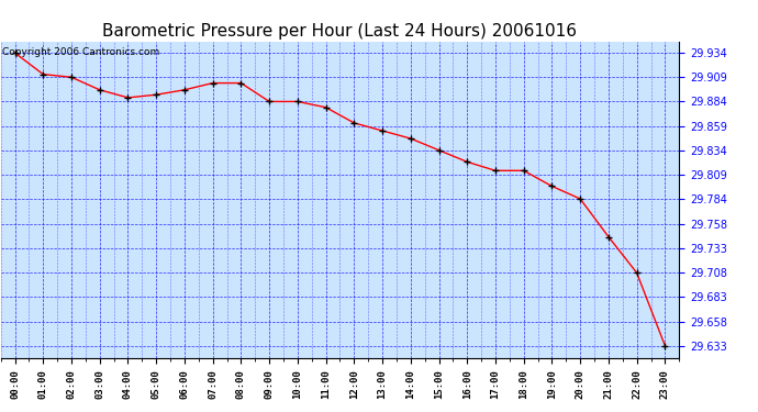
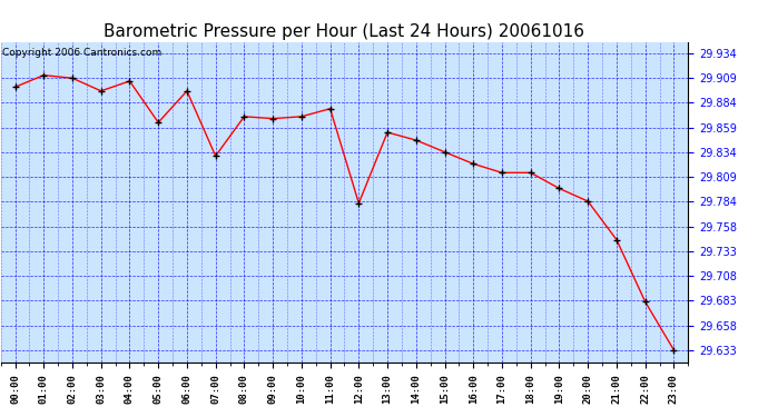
00:00: 29.934 -> 29.900
04:00: 29.888 -> 29.906
05:00: 29.891 -> 29.864
07:00: 29.903 -> 29.830
08:00: 29.903 -> 29.870
09:00: 29.884 -> 29.868
10:00: 29.884 -> 29.870
12:00: 29.862 -> 29.782
22:00: 29.708 -> 29.682
